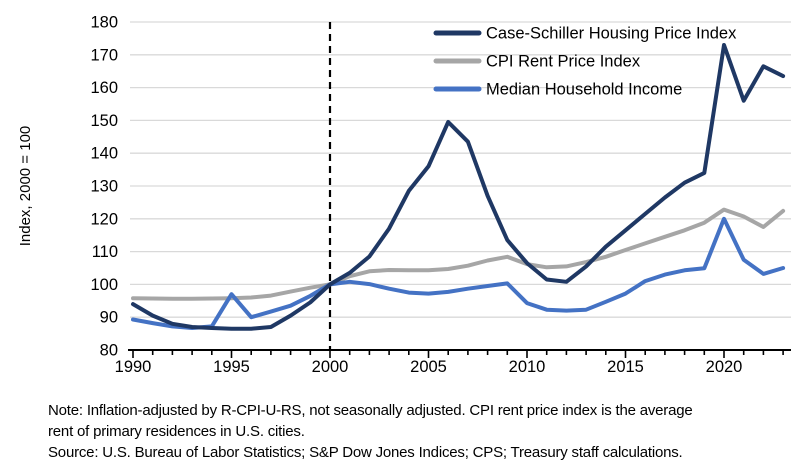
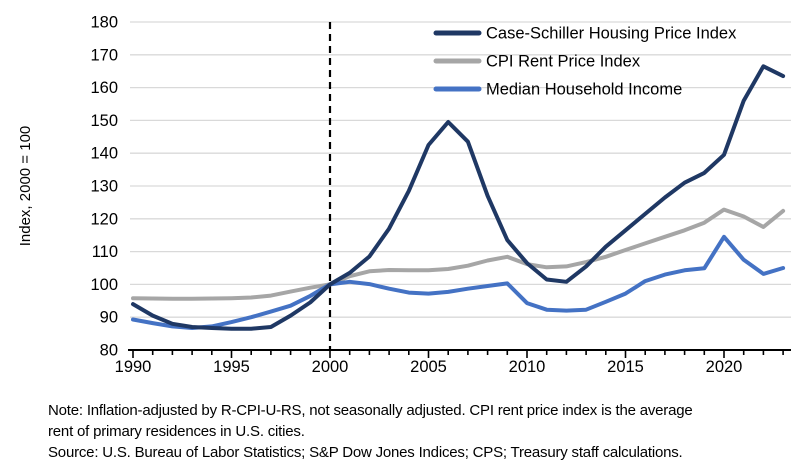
Median Household Income/1995: 97 -> 88
Case-Schiller Housing Price Index/2005: 136 -> 142
Case-Schiller Housing Price Index/2020: 173 -> 140
Median Household Income/2020: 120 -> 114
